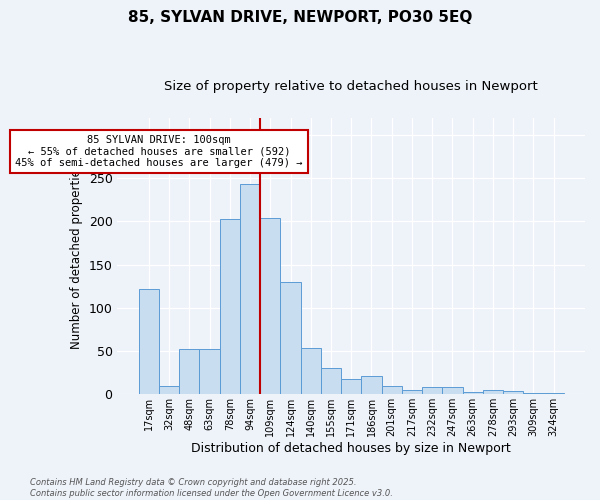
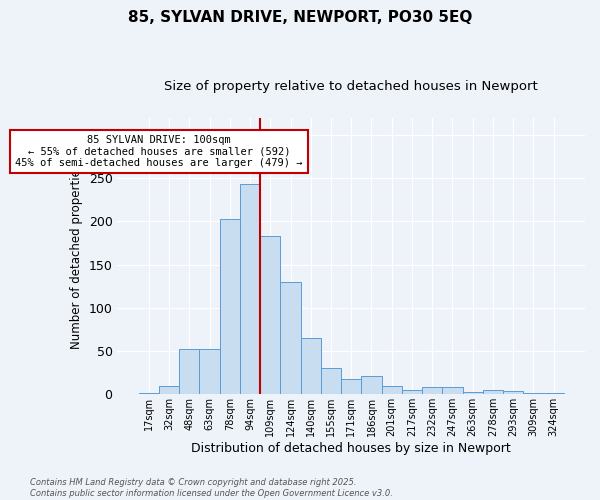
17sqm: 122 -> 2
109sqm: 204 -> 183
140sqm: 54 -> 65
